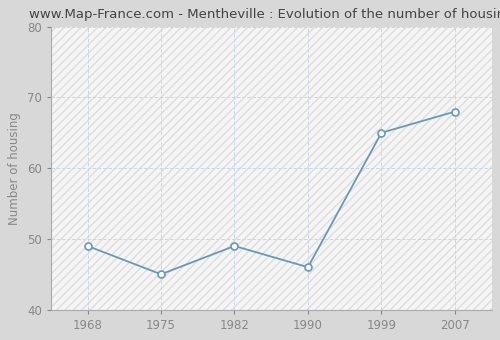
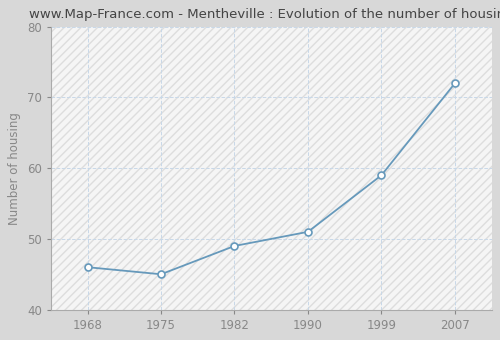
1968: 49 -> 46
1990: 46 -> 51
1999: 65 -> 59
2007: 68 -> 72
